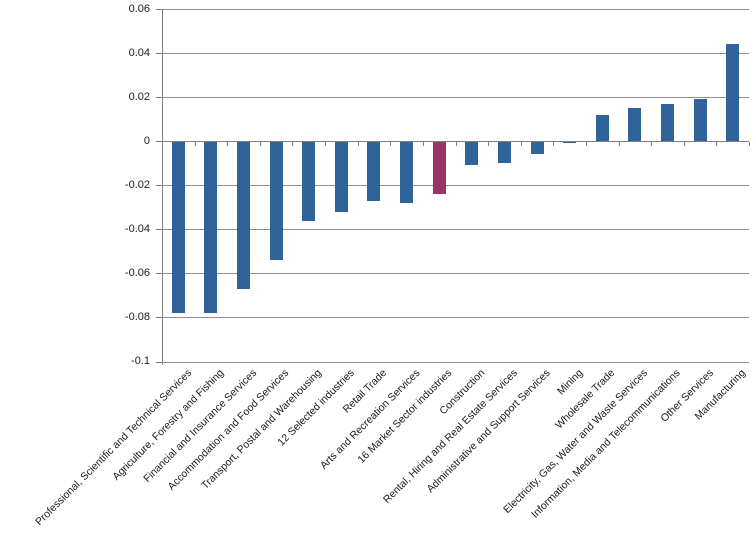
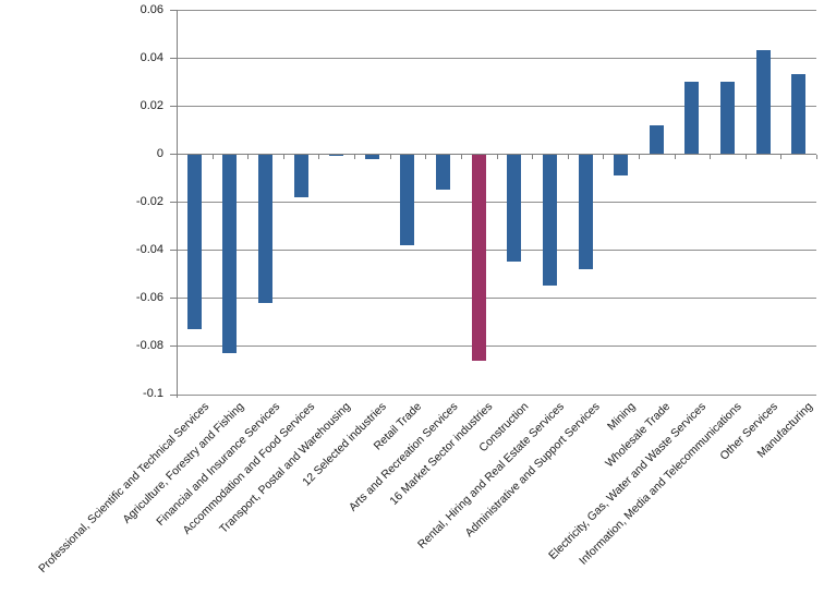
Professional, Scientific and Technical Services: -0.078 -> -0.073
Agriculture, Forestry and Fishing: -0.078 -> -0.083
Financial and Insurance Services: -0.067 -> -0.062
Accommodation and Food Services: -0.054 -> -0.018
Transport, Postal and Warehousing: -0.036 -> -0.001
12 Selected industries: -0.032 -> -0.002
Retail Trade: -0.027 -> -0.038
Arts and Recreation Services: -0.028 -> -0.015
16 Market Sector industries: -0.024 -> -0.086
Construction: -0.011 -> -0.045
Rental, Hiring and Real Estate Services: -0.010 -> -0.055
Administrative and Support Services: -0.006 -> -0.048
Mining: -0.001 -> -0.009
Electricity, Gas, Water and Waste Services: 0.015 -> 0.030
Information, Media and Telecommunications: 0.017 -> 0.030
Other Services: 0.019 -> 0.043
Manufacturing: 0.044 -> 0.033
